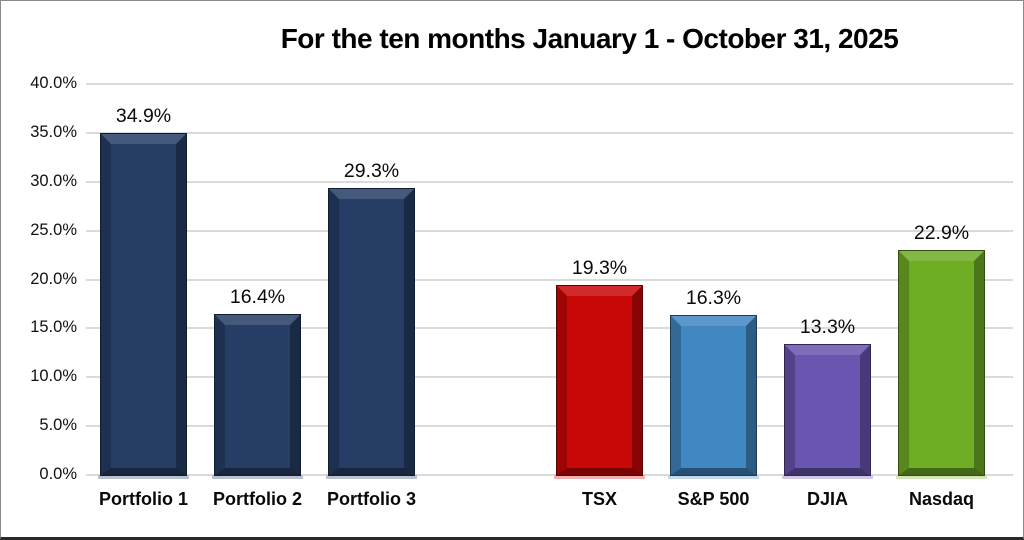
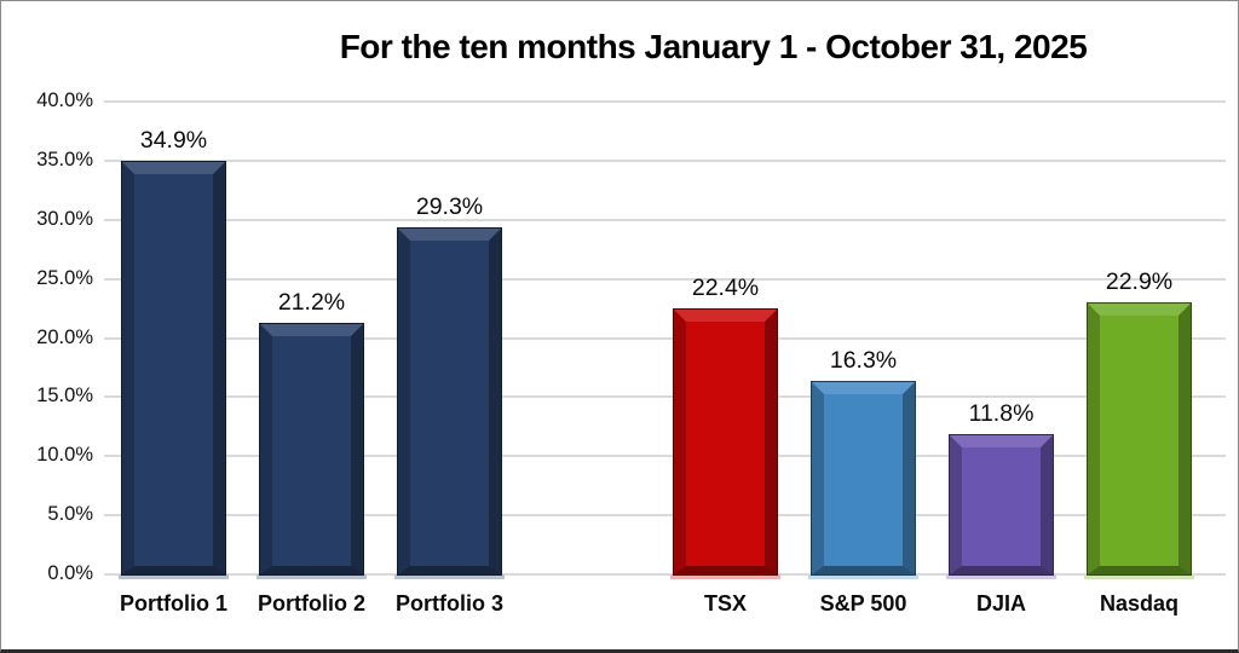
Portfolio 2: 16.4% -> 21.2%
TSX: 19.3% -> 22.4%
DJIA: 13.3% -> 11.8%
